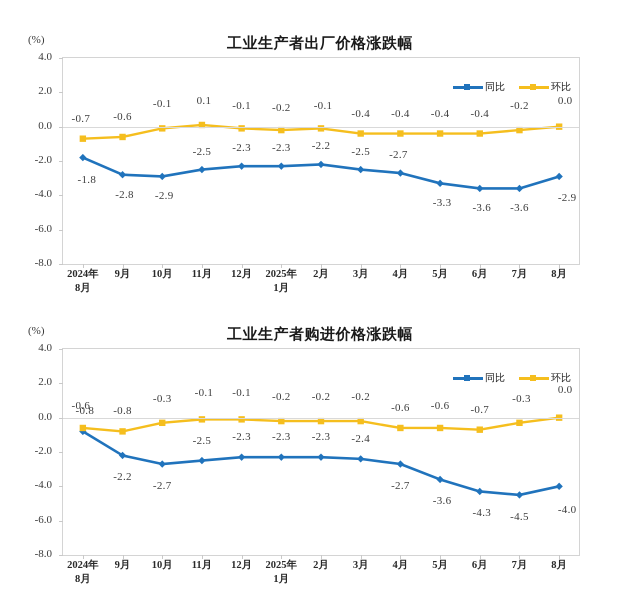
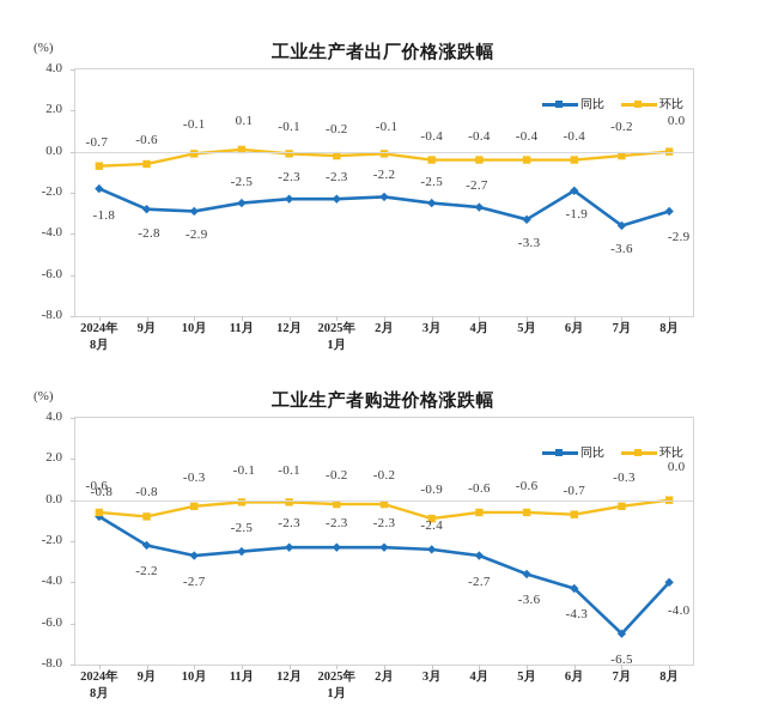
工业生产者出厂价格涨跌幅/同比/6月: -3.6 -> -1.9
工业生产者购进价格涨跌幅/环比/3月: -0.2 -> -0.9
工业生产者购进价格涨跌幅/同比/7月: -4.5 -> -6.5
